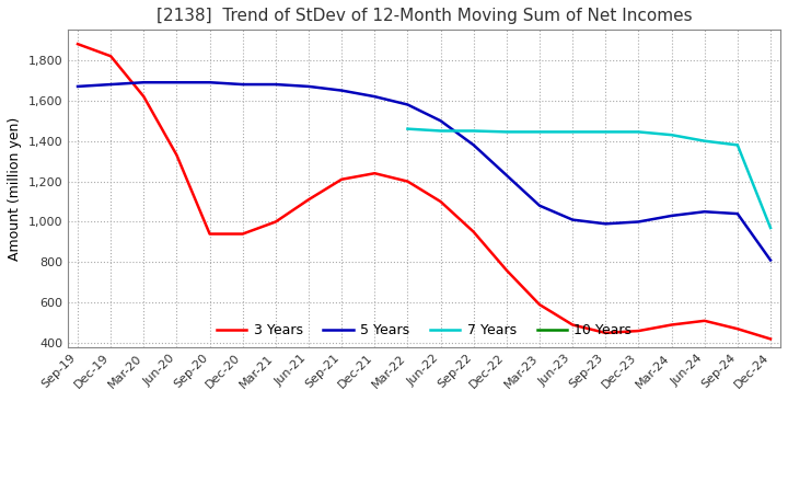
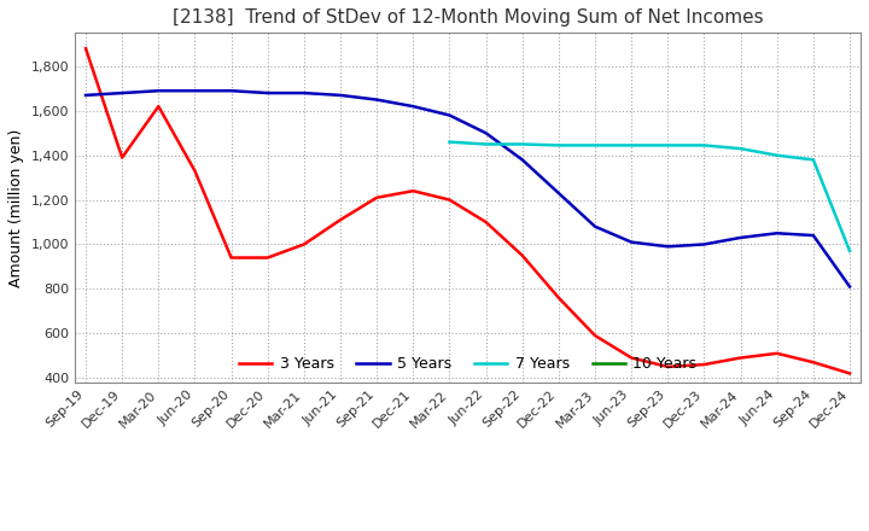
3 Years/Dec-19: 1,820 -> 1,390
